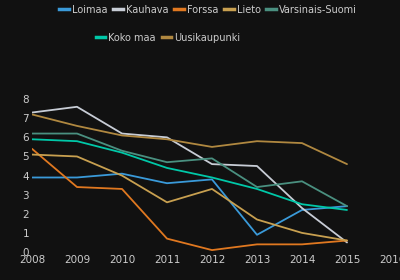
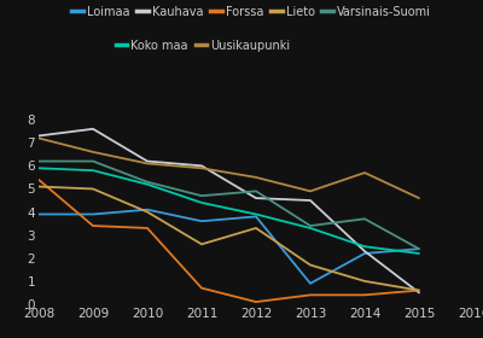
Uusikaupunki/2013: 5.8 -> 4.9
